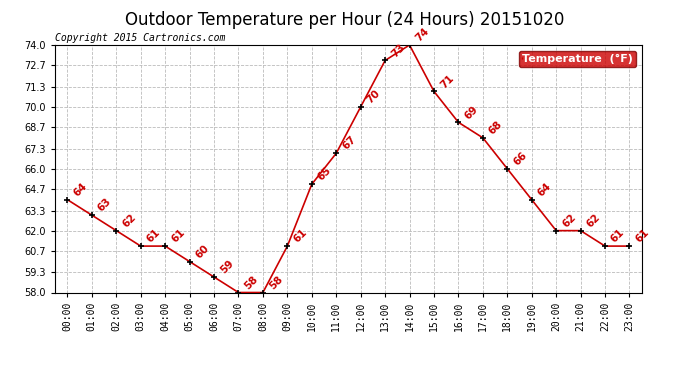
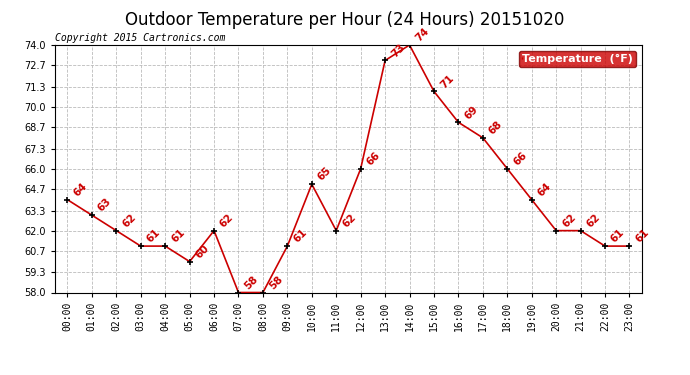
06:00: 59 -> 62
11:00: 67 -> 62
12:00: 70 -> 66
